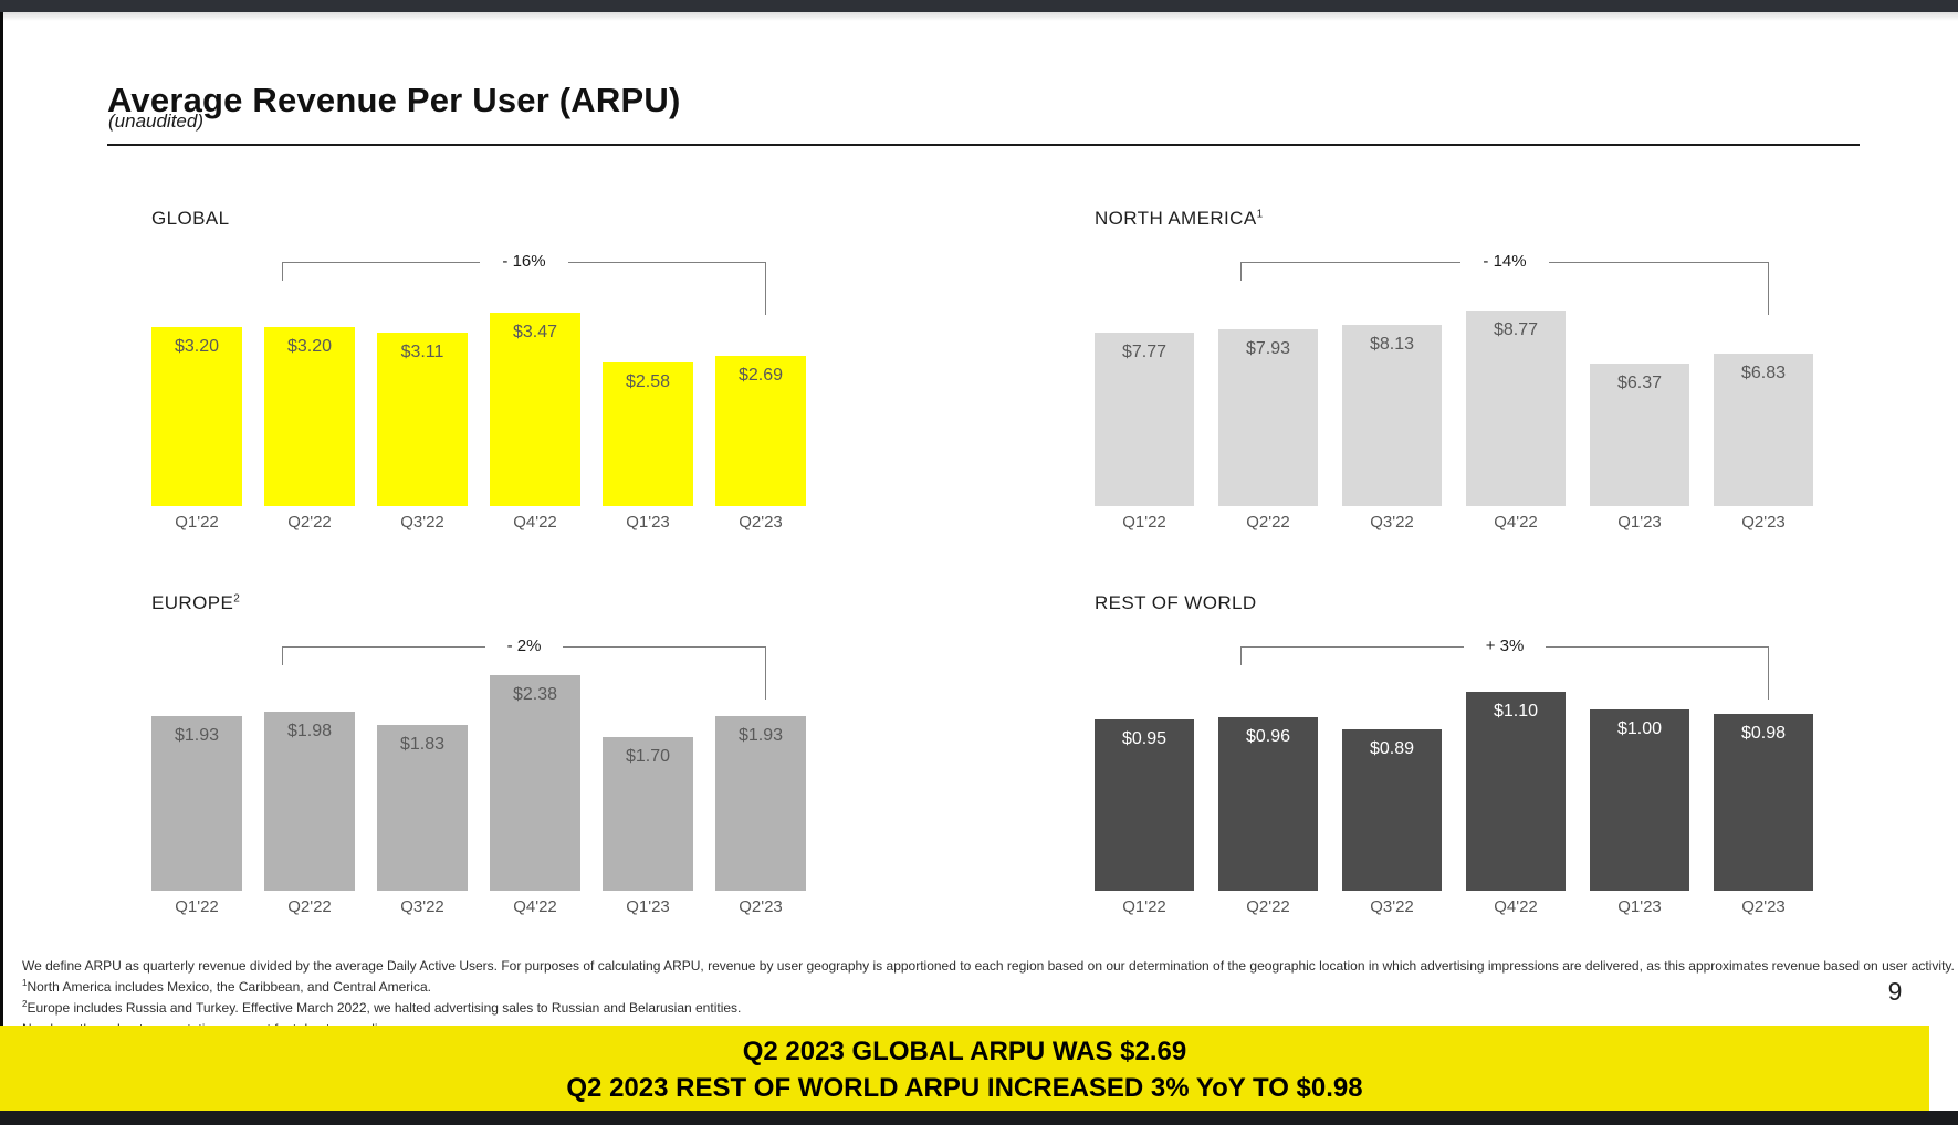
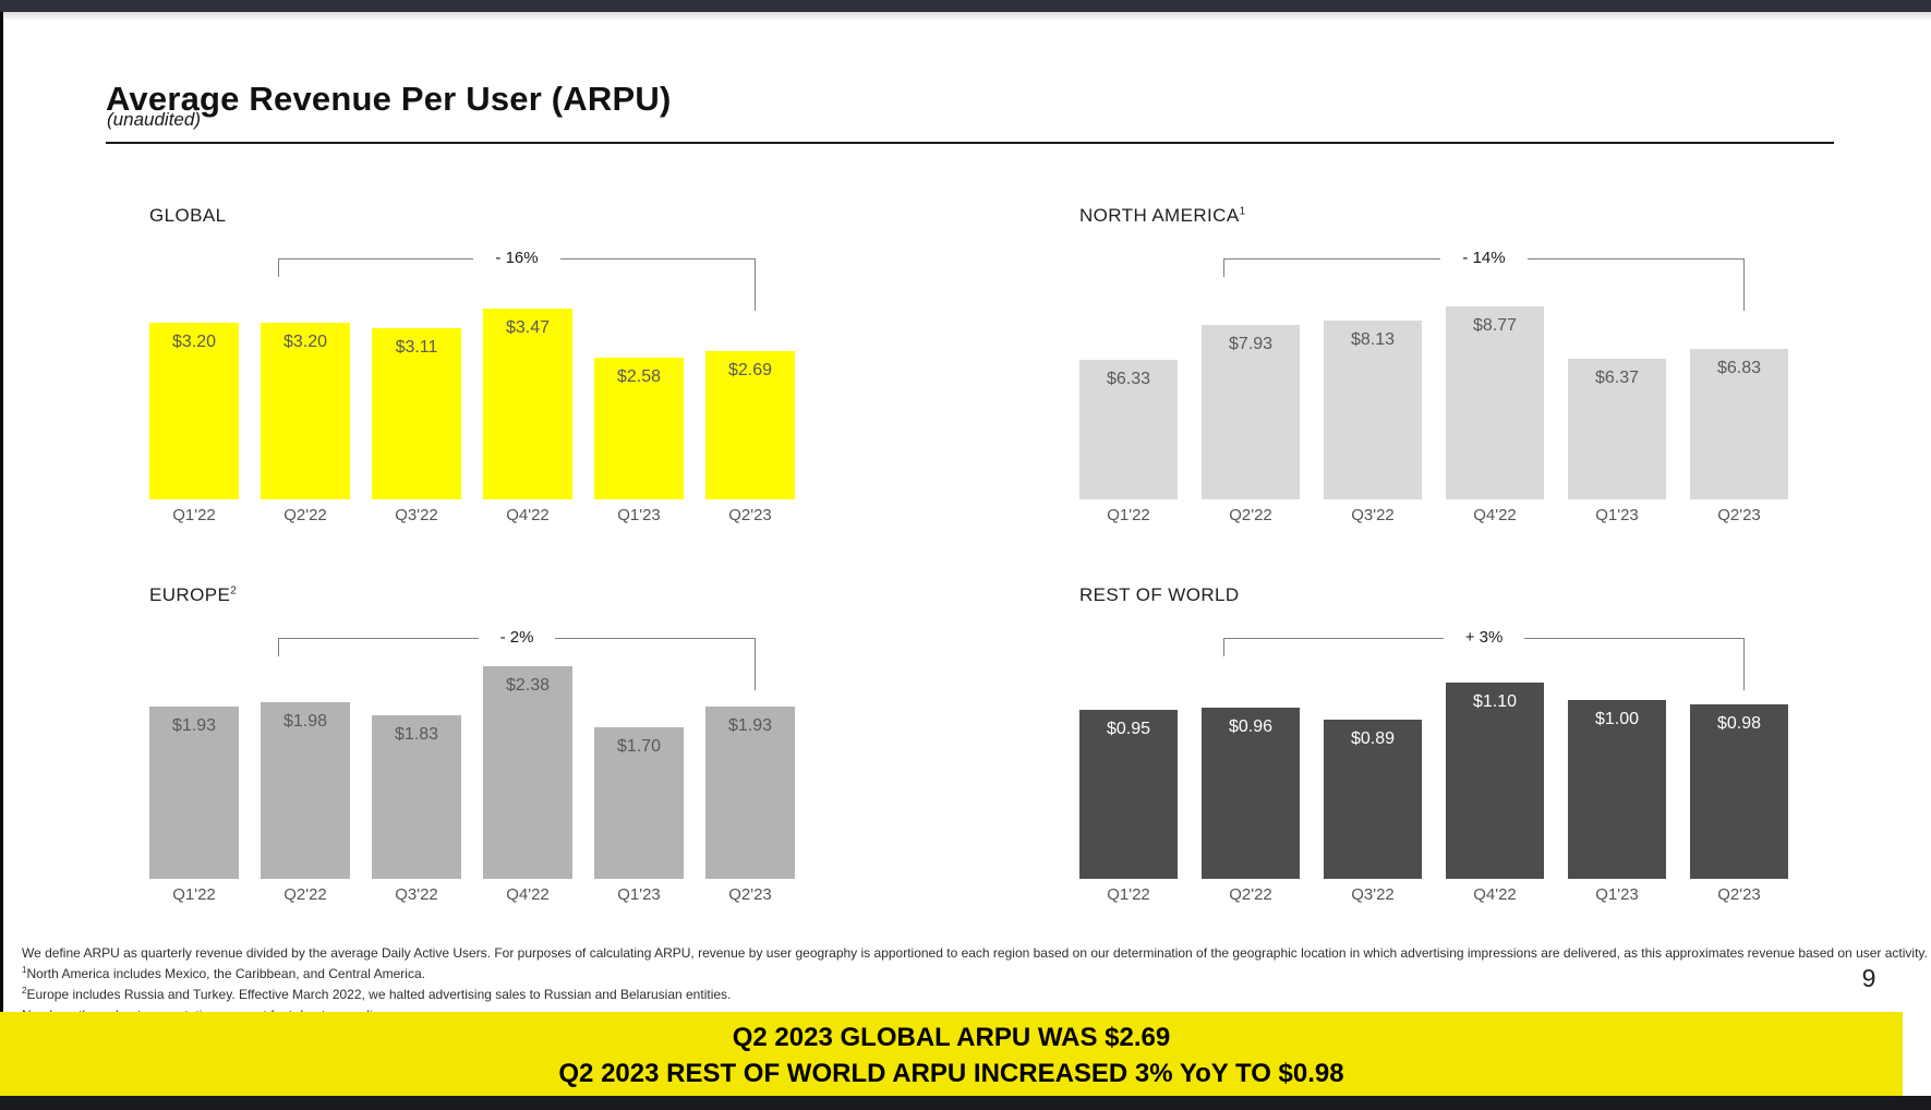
NORTH AMERICA/Q1'22: $7.77 -> $6.33
